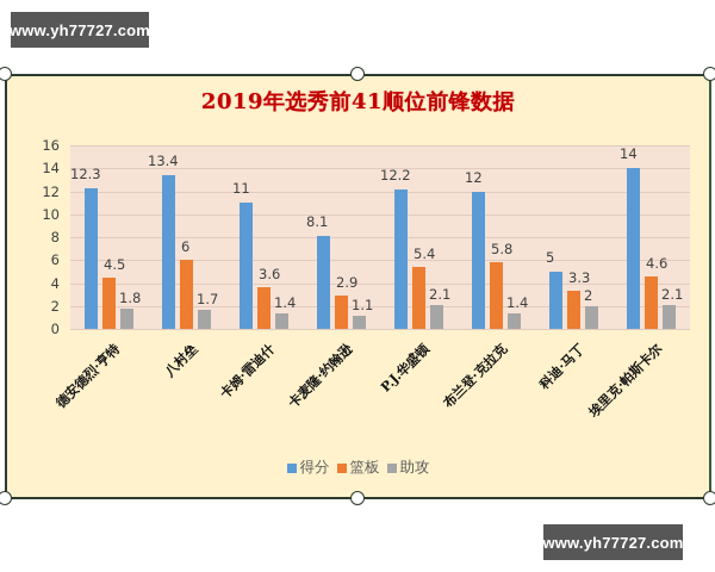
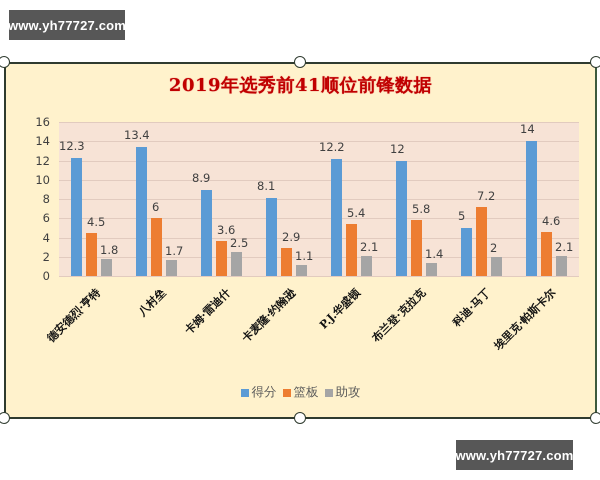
得分/卡姆·雷迪什: 11 -> 8.9
助攻/卡姆·雷迪什: 1.4 -> 2.5
篮板/科迪·马丁: 3.3 -> 7.2
